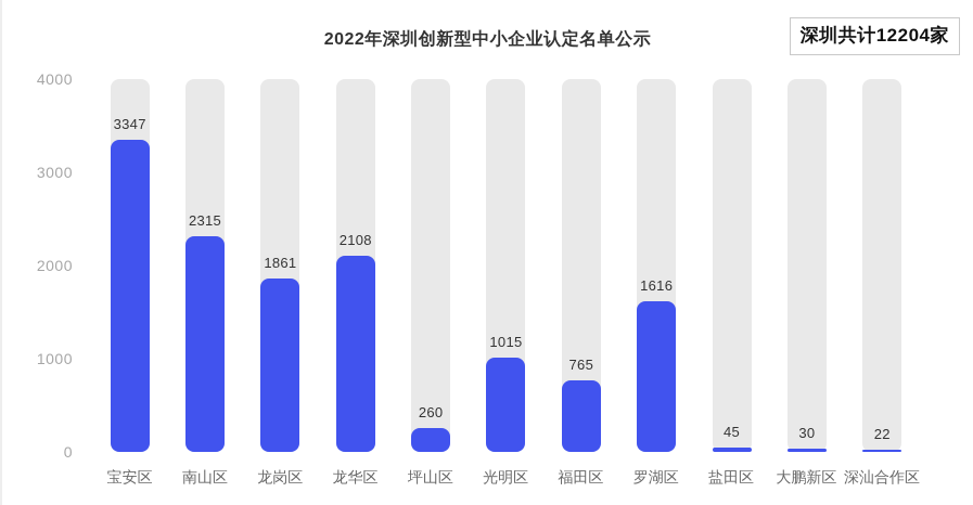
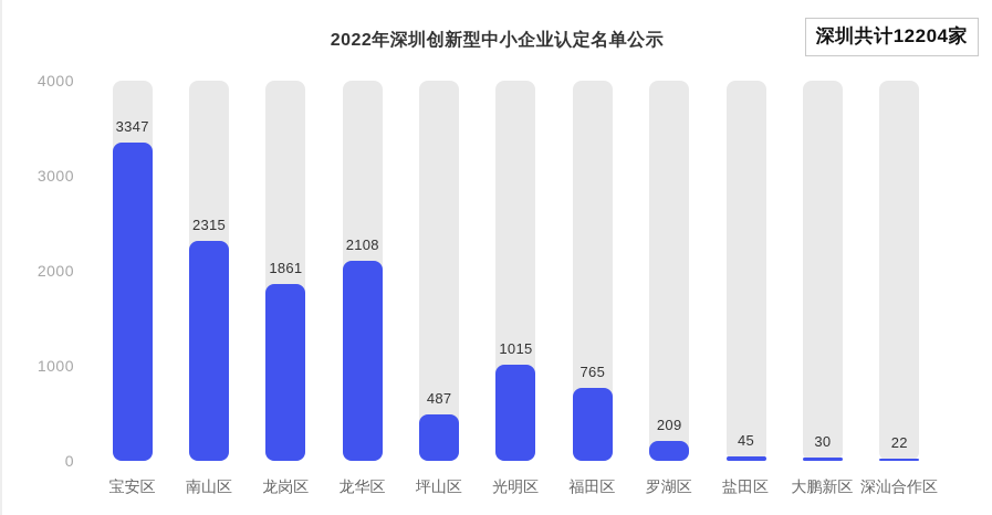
坪山区: 260 -> 487
罗湖区: 1616 -> 209
